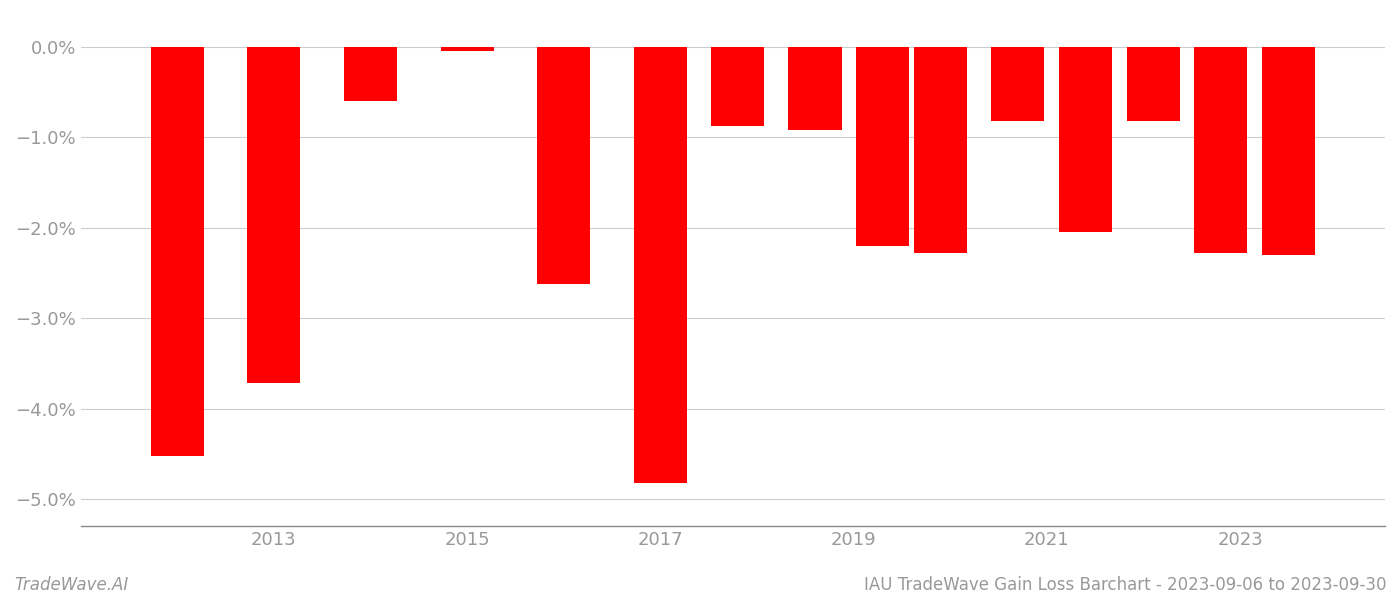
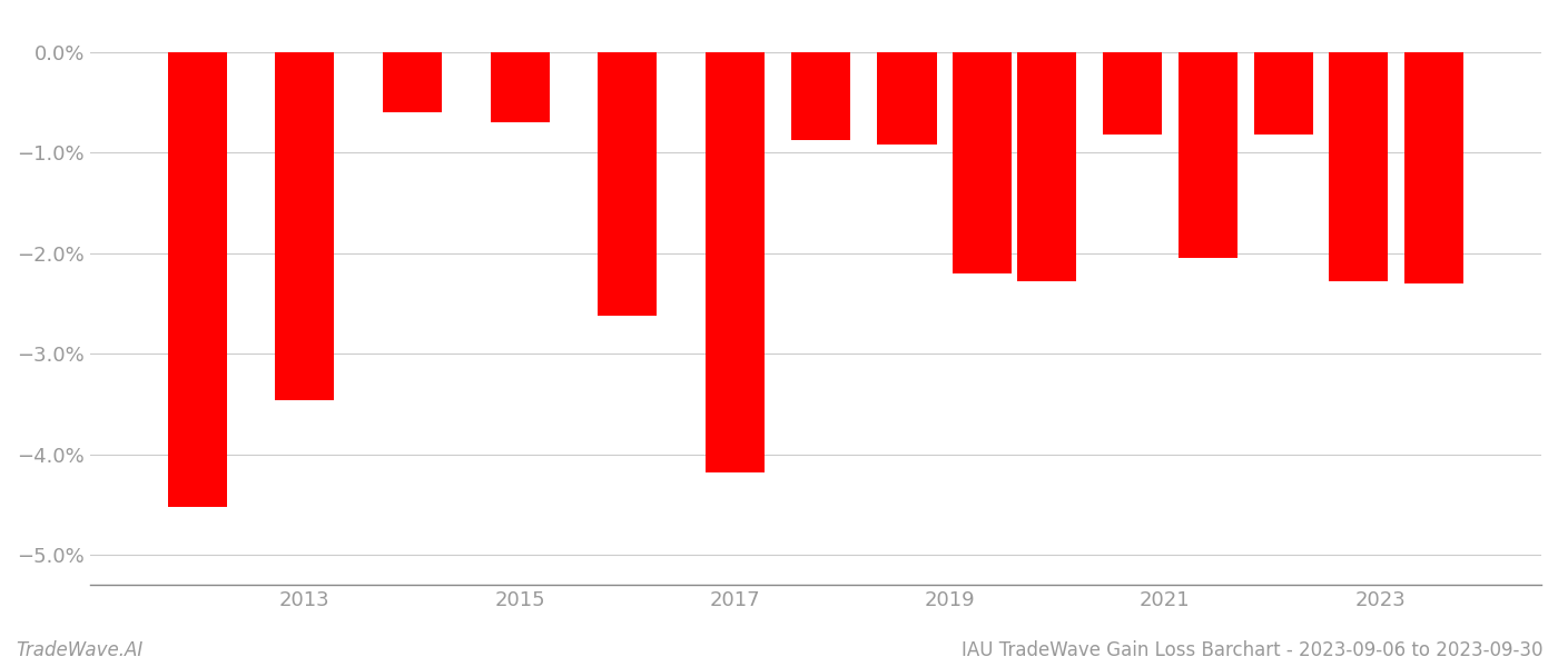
2013: -3.72% -> -3.46%
2015: -0.05% -> -0.70%
2017: -4.82% -> -4.18%
